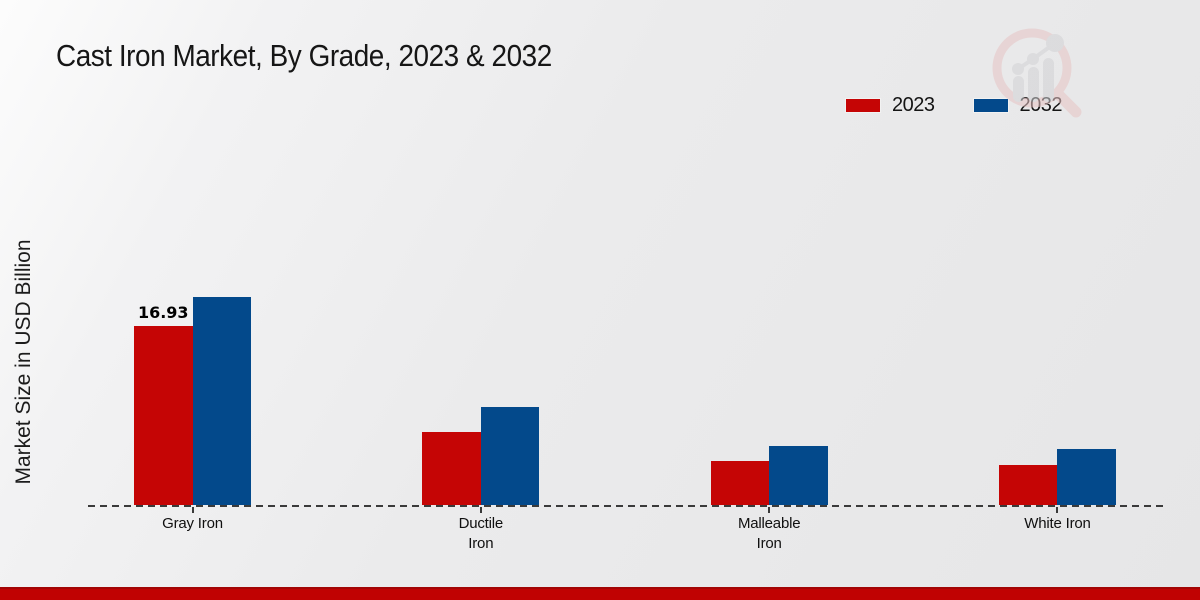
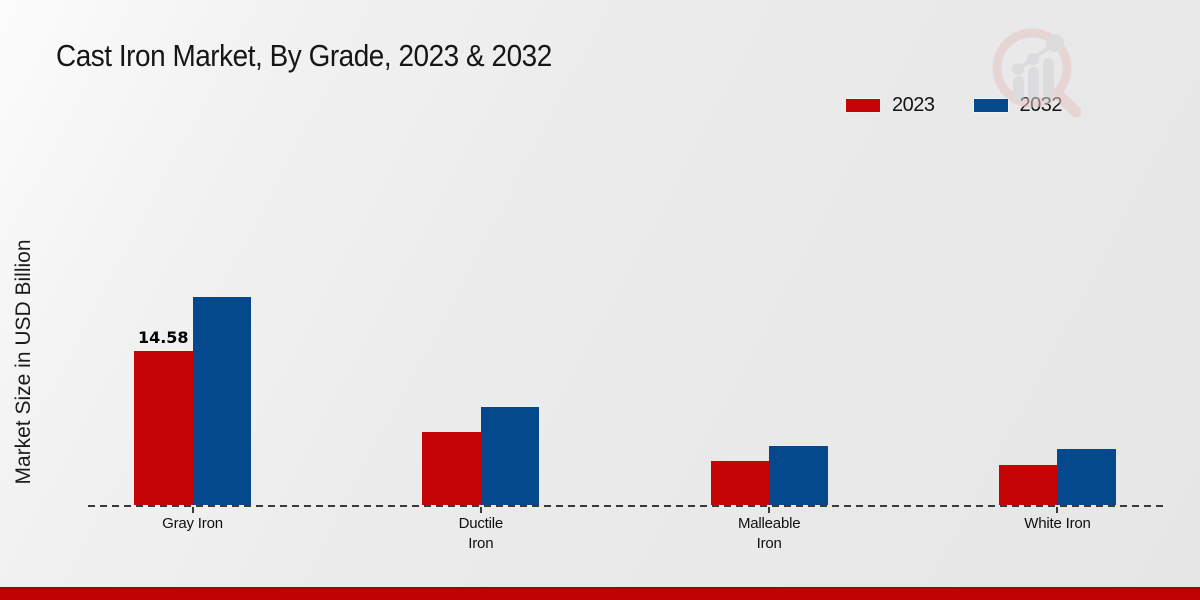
2023/Gray Iron: 16.93 -> 14.58
